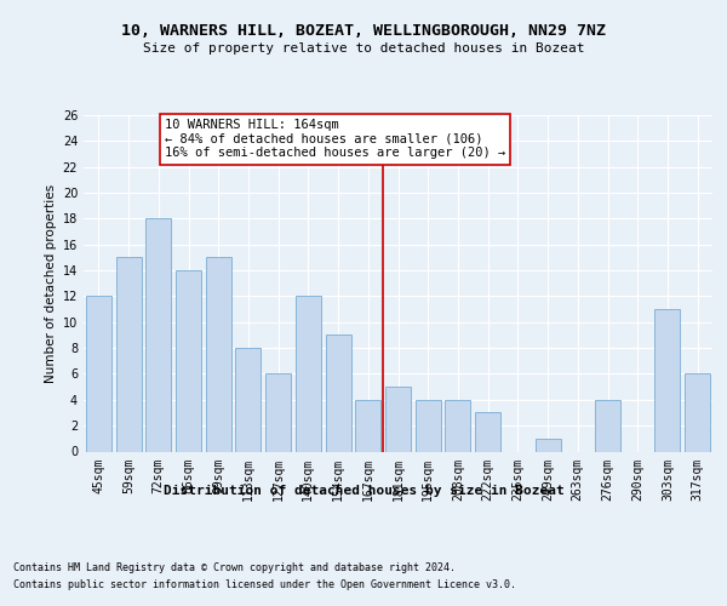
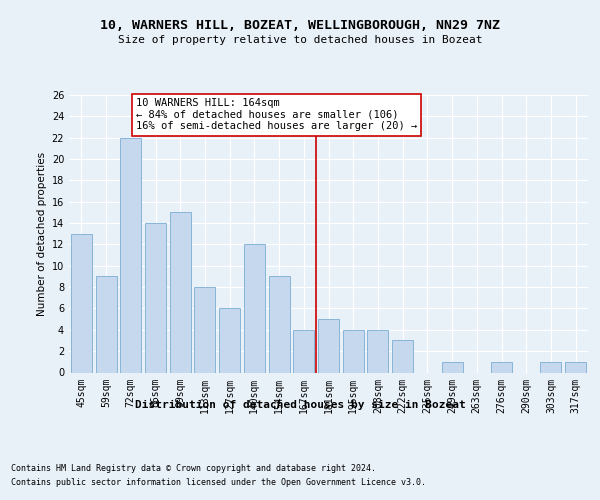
45sqm: 12 -> 13
59sqm: 15 -> 9
72sqm: 18 -> 22
276sqm: 4 -> 1
303sqm: 11 -> 1
317sqm: 6 -> 1
